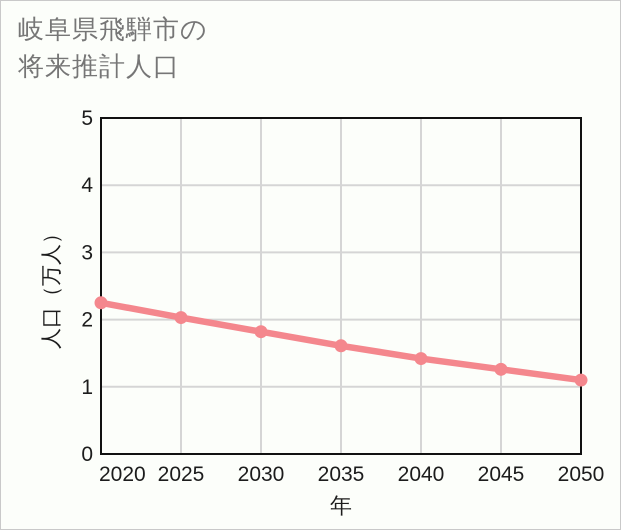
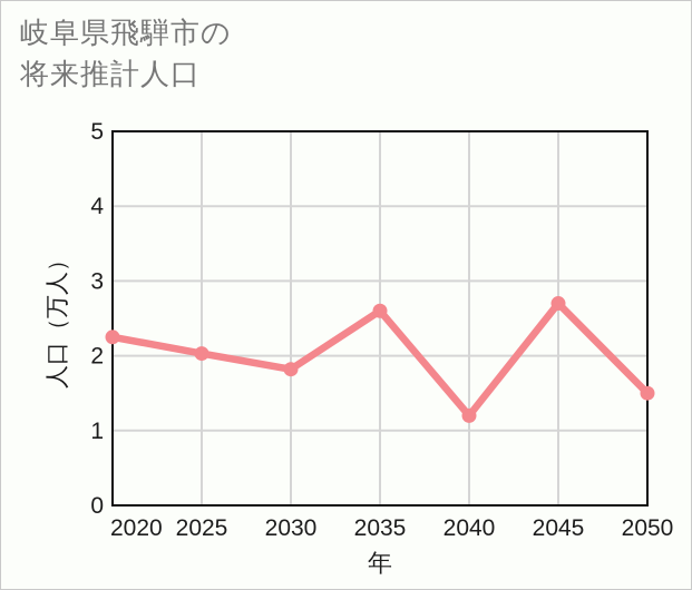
2035: 1.6 -> 2.6
2040: 1.4 -> 1.2
2045: 1.3 -> 2.7
2050: 1.1 -> 1.5
